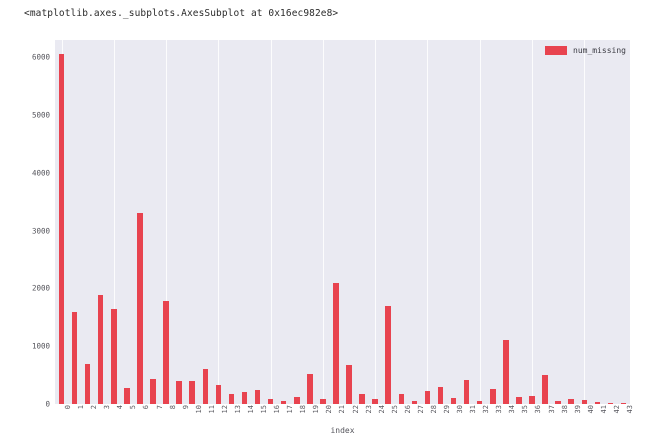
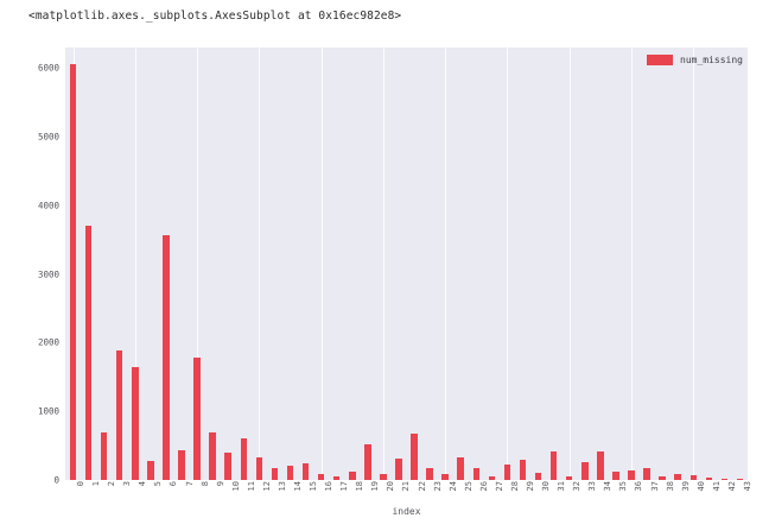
1: 1600 -> 3700
6: 3300 -> 3600
9: 400 -> 700
21: 2100 -> 300
25: 1700 -> 300
34: 1100 -> 400
37: 500 -> 200
